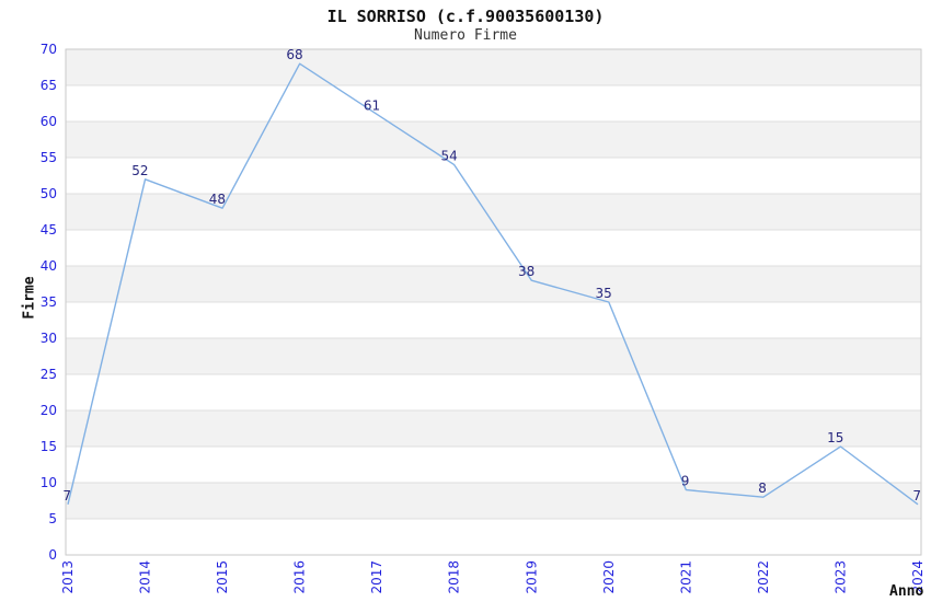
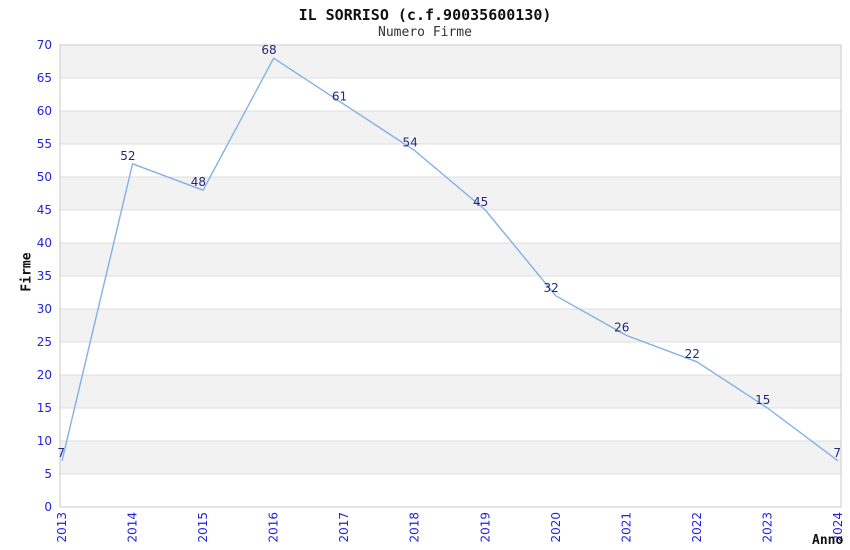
2019: 38 -> 45
2020: 35 -> 32
2021: 9 -> 26
2022: 8 -> 22
